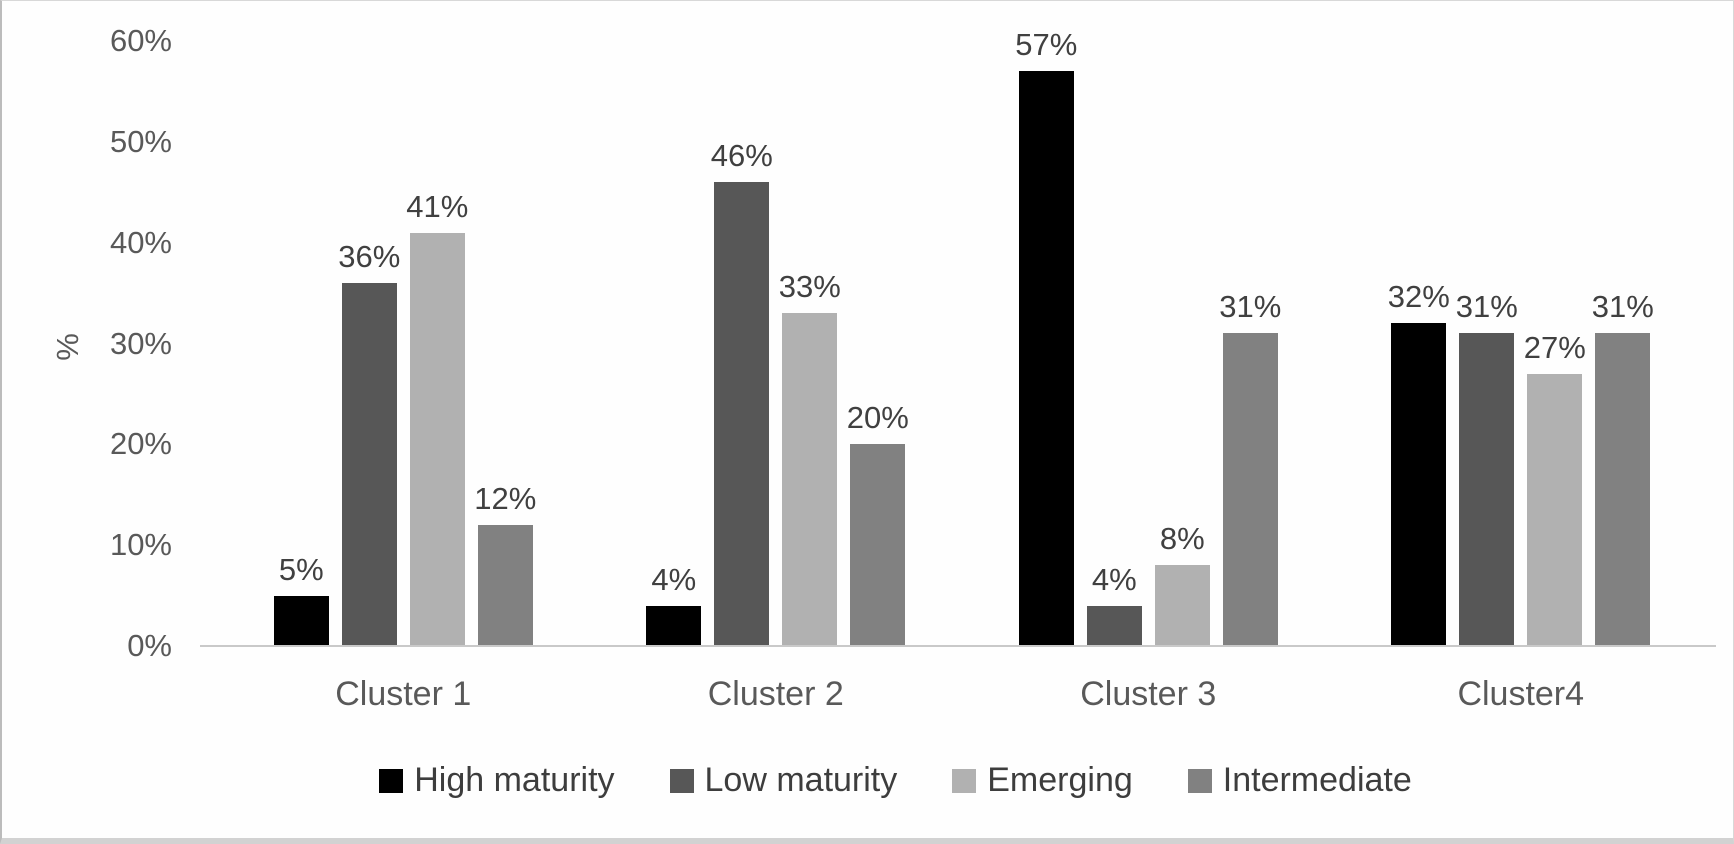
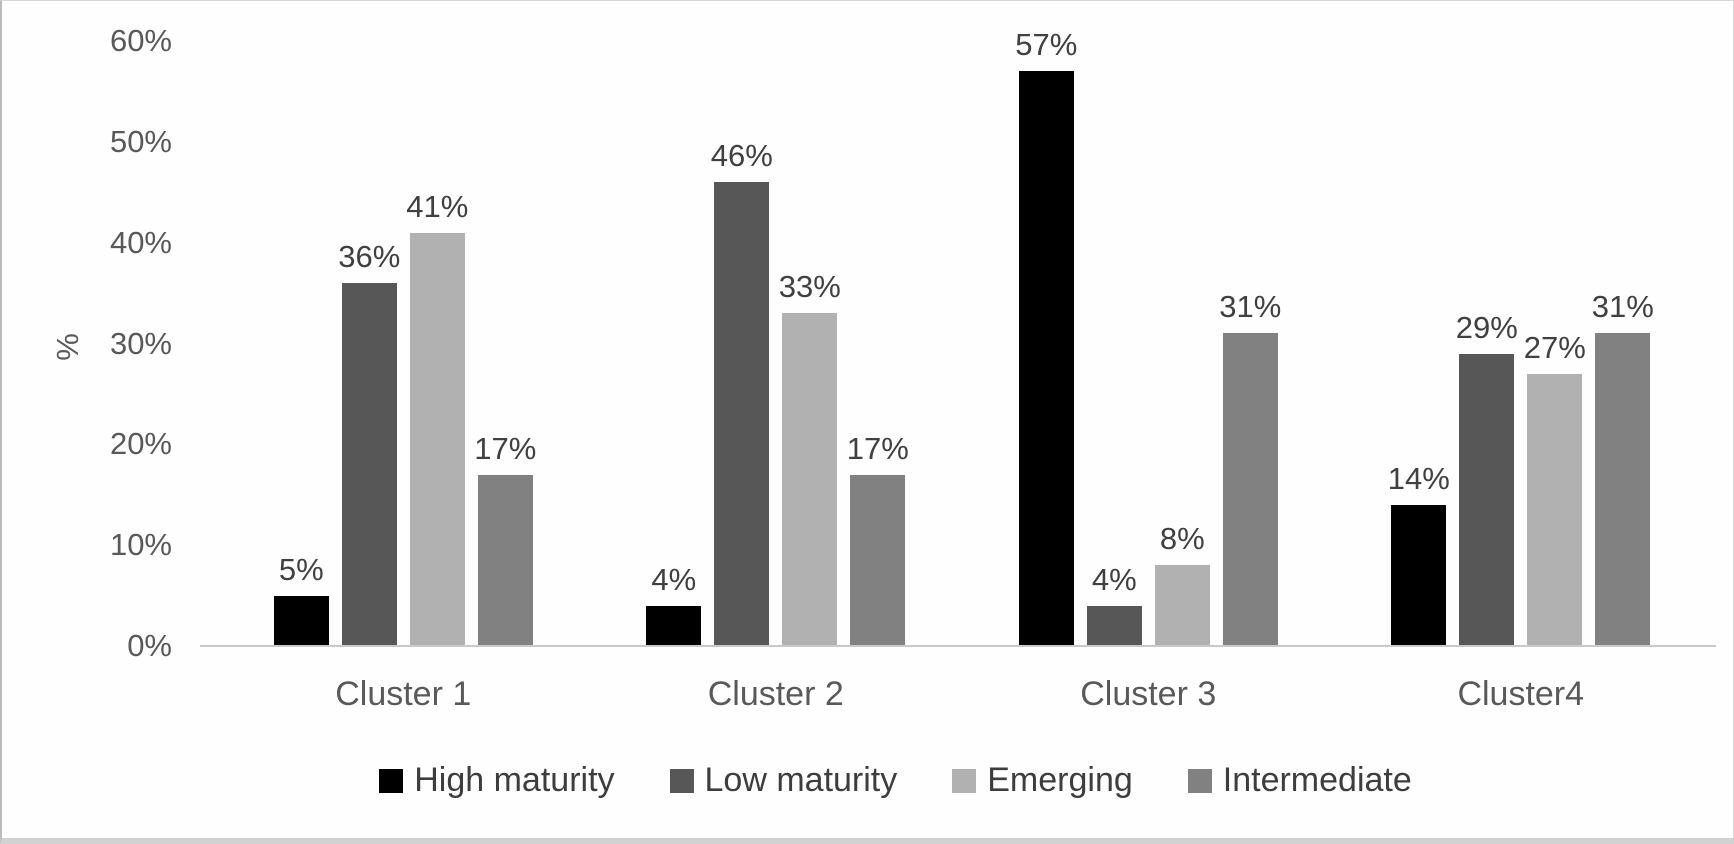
Intermediate/Cluster 1: 12% -> 17%
Intermediate/Cluster 2: 20% -> 17%
High maturity/Cluster4: 32% -> 14%
Low maturity/Cluster4: 31% -> 29%
